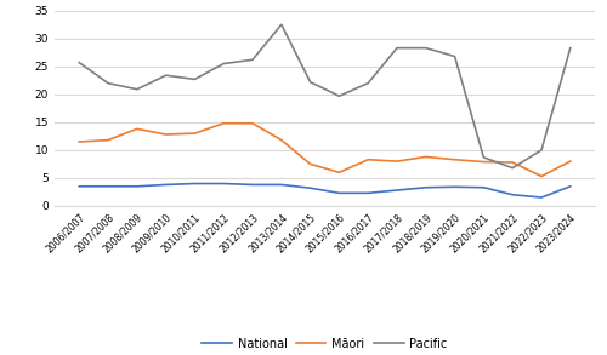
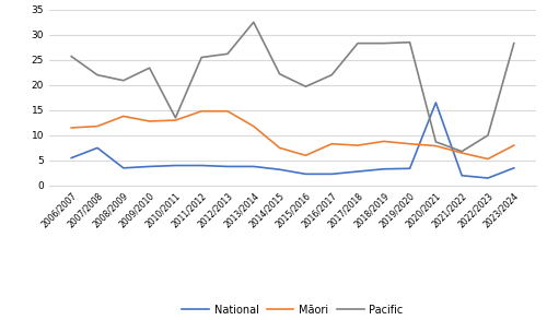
National/2006/2007: 3.5 -> 5.5
National/2007/2008: 3.5 -> 7.5
Pacific/2010/2011: 22.7 -> 13.5
Pacific/2019/2020: 26.8 -> 28.5
National/2020/2021: 3.3 -> 16.5
Māori/2021/2022: 7.8 -> 6.5
